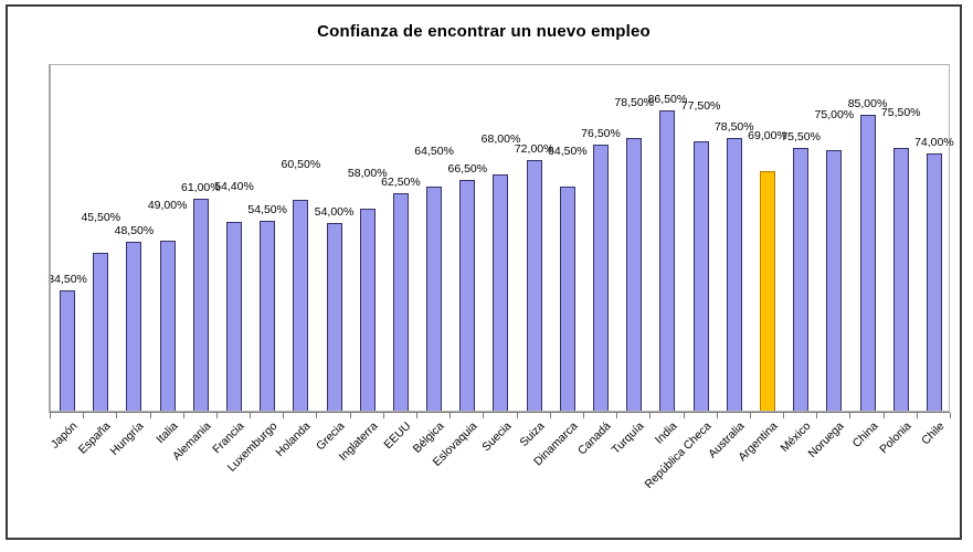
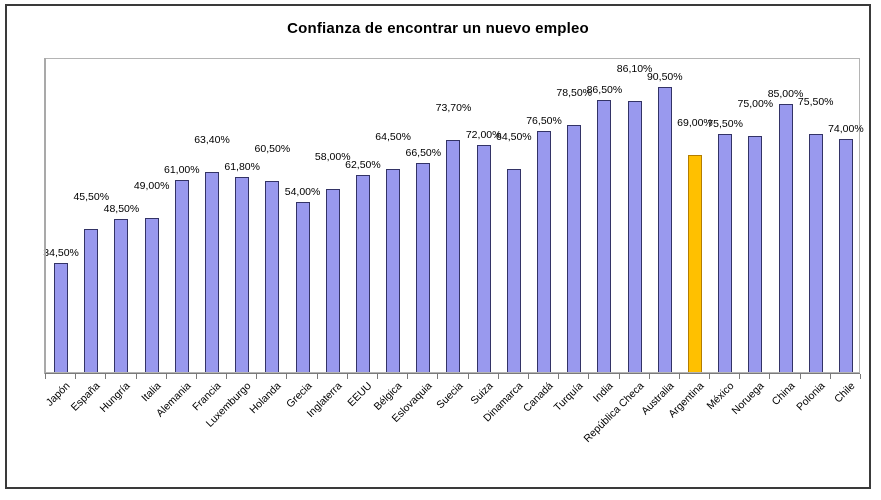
Francia: 54,40% -> 63,40%
Luxemburgo: 54,50% -> 61,80%
Suecia: 68,00% -> 73,70%
República Checa: 77,50% -> 86,10%
Australia: 78,50% -> 90,50%
